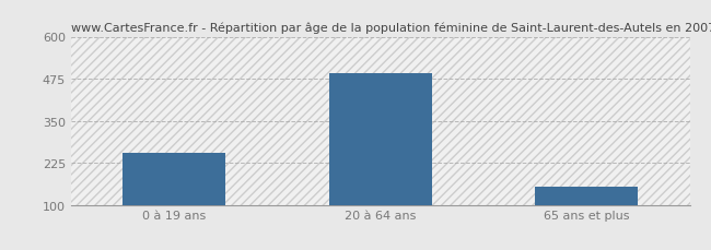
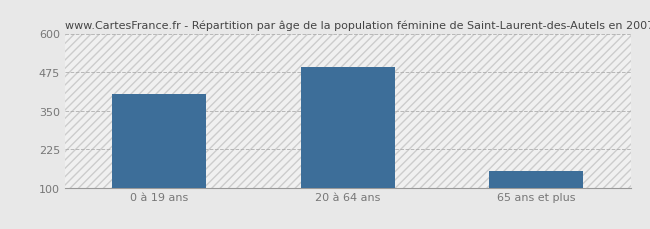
0 à 19 ans: 253 -> 405
